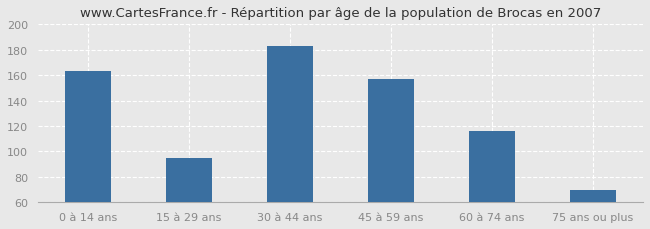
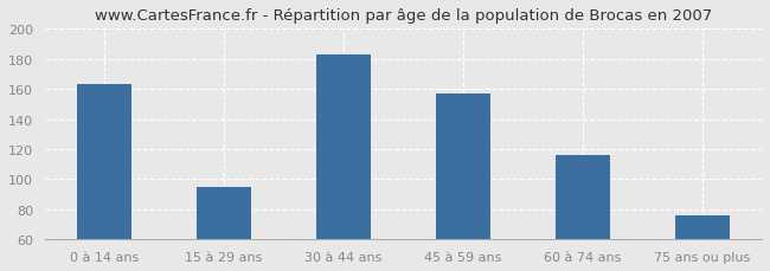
75 ans ou plus: 70 -> 76
